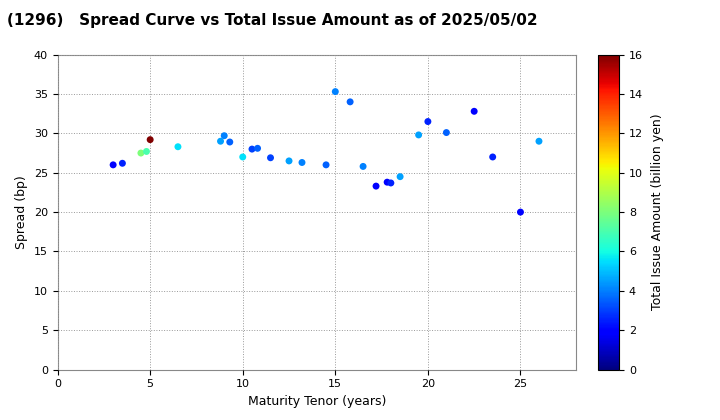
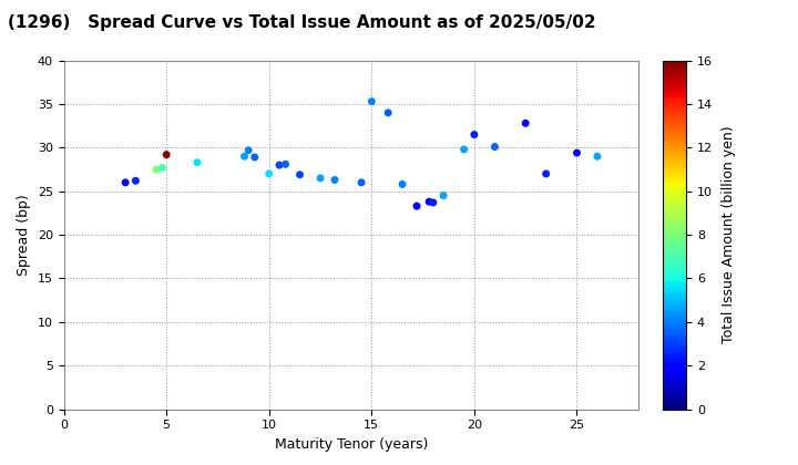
25: 20.0 -> 29.4
